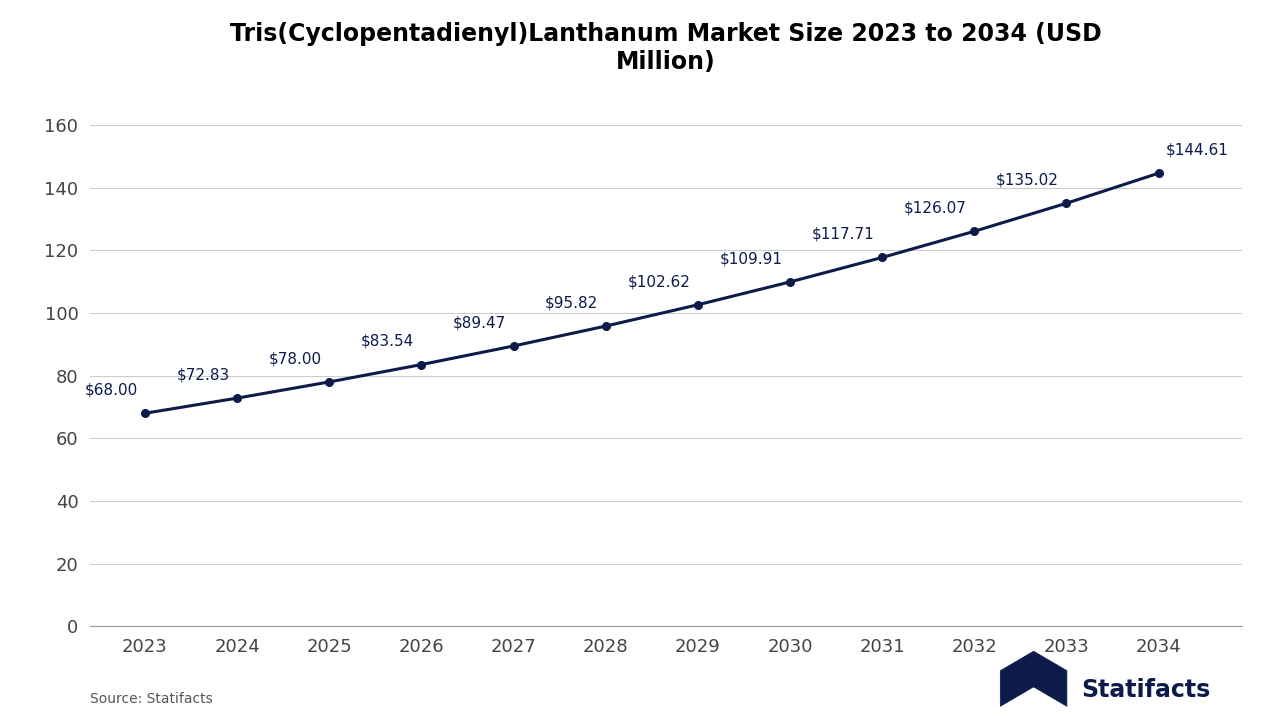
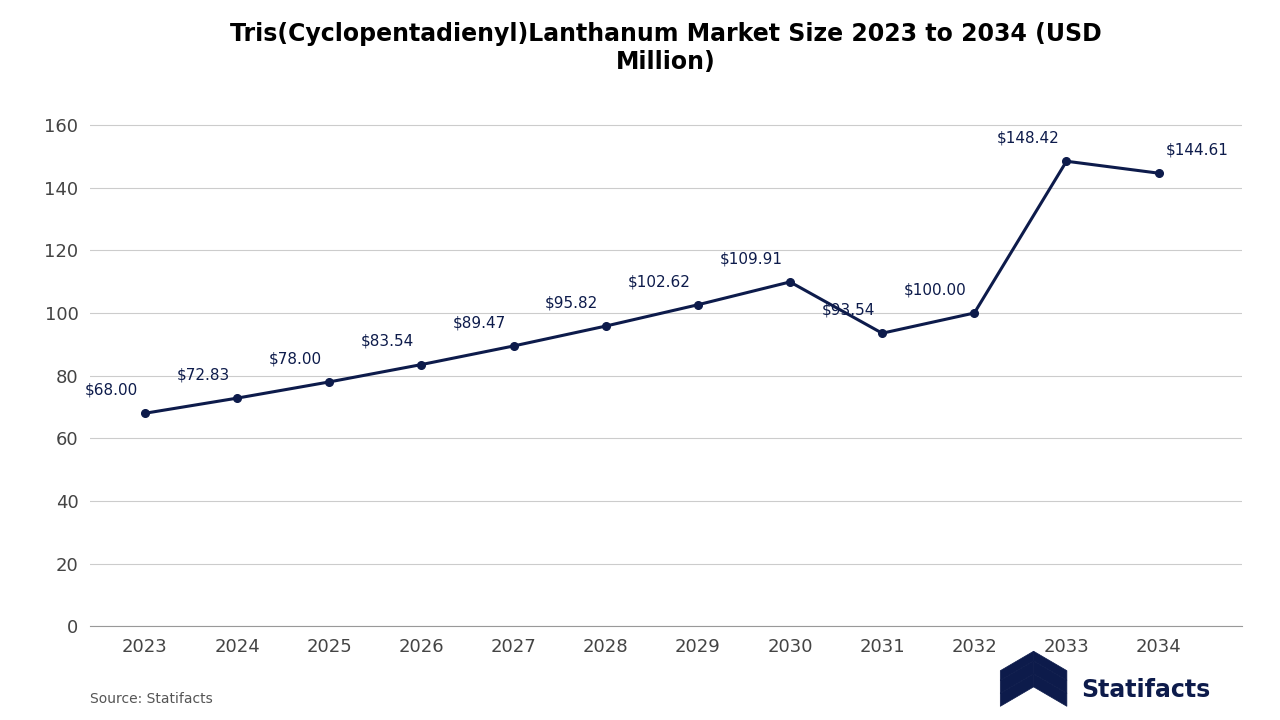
2031: $117.71 -> $93.54
2032: $126.07 -> $100.00
2033: $135.02 -> $148.42
